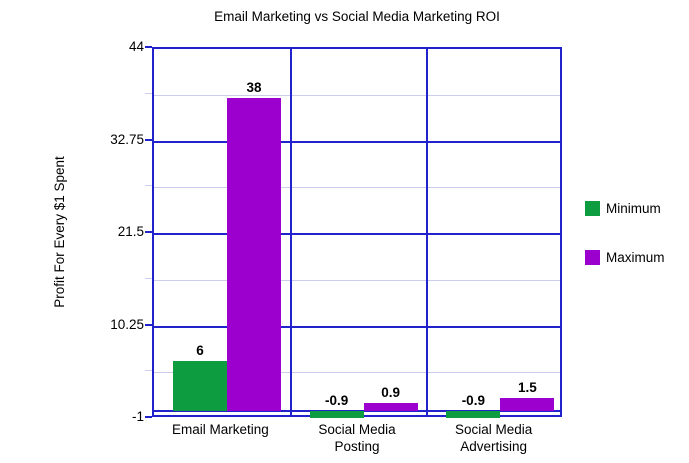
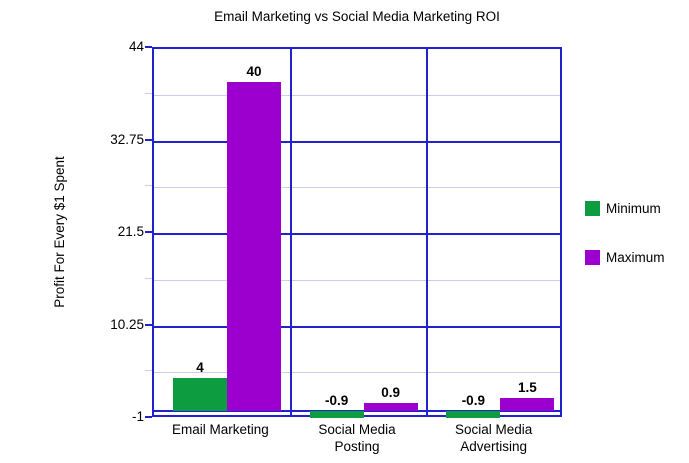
Minimum/Email Marketing: 6 -> 4
Maximum/Email Marketing: 38 -> 40
